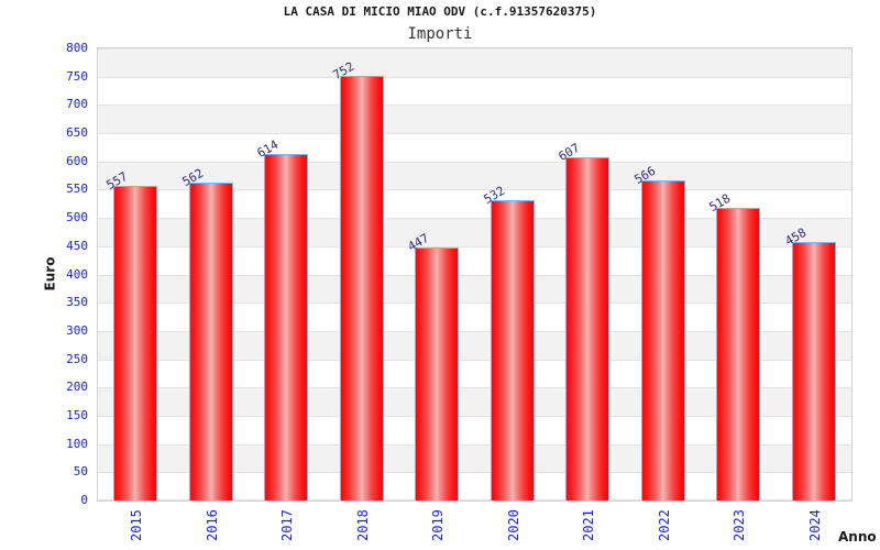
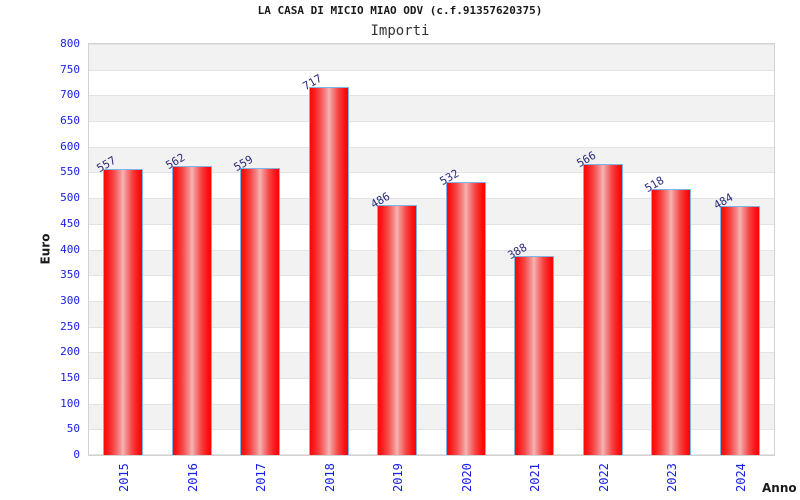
2017: 614 -> 559
2018: 752 -> 717
2019: 447 -> 486
2021: 607 -> 388
2024: 458 -> 484
